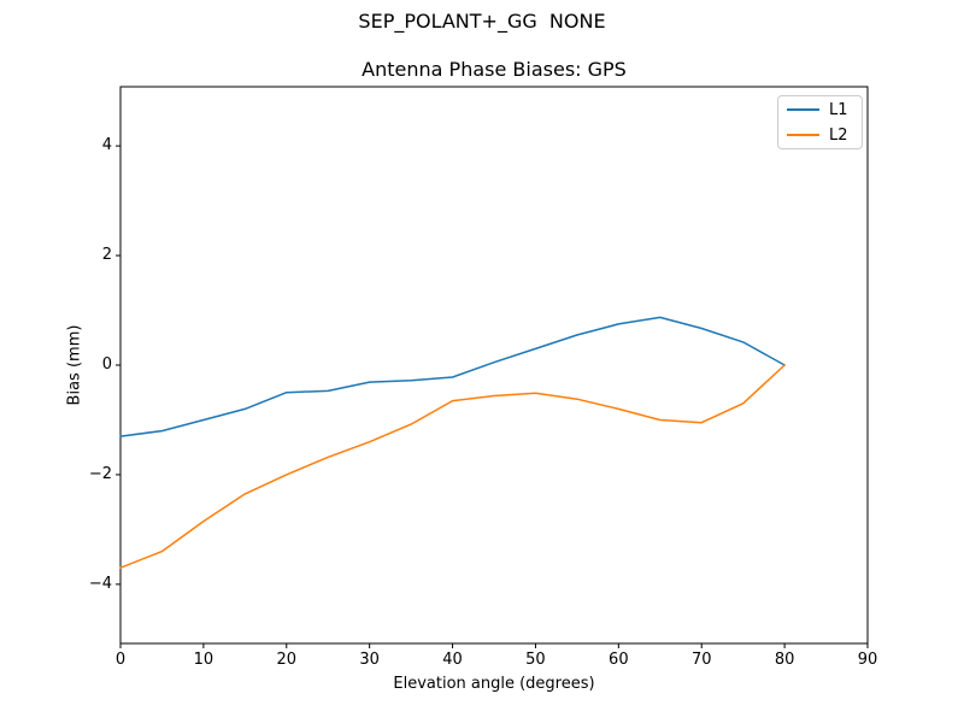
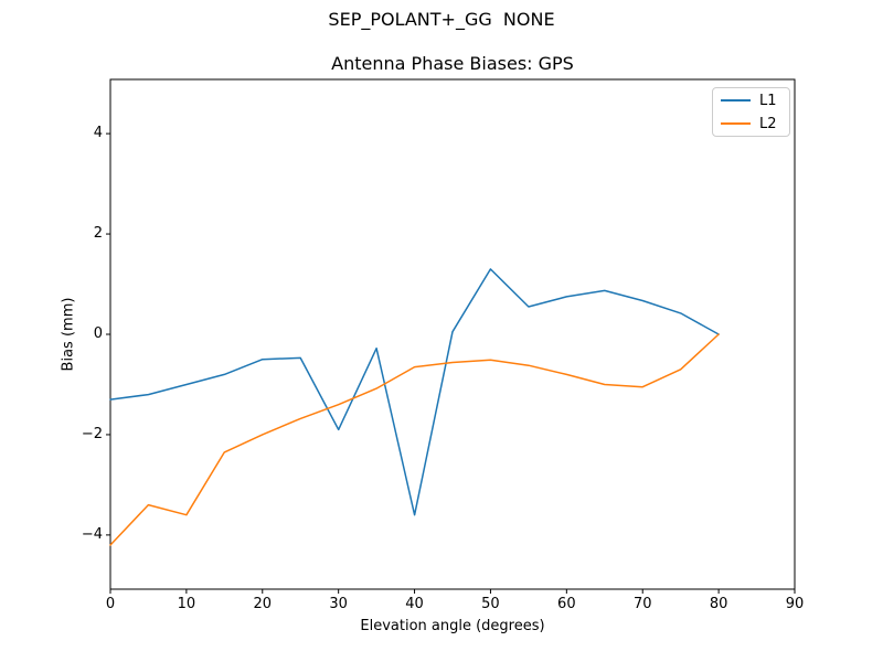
L2/0: -3.7 -> -4.2
L2/10: -2.9 -> -3.6
L1/30: -0.3 -> -1.9
L1/40: -0.2 -> -3.6
L1/50: 0.3 -> 1.3
